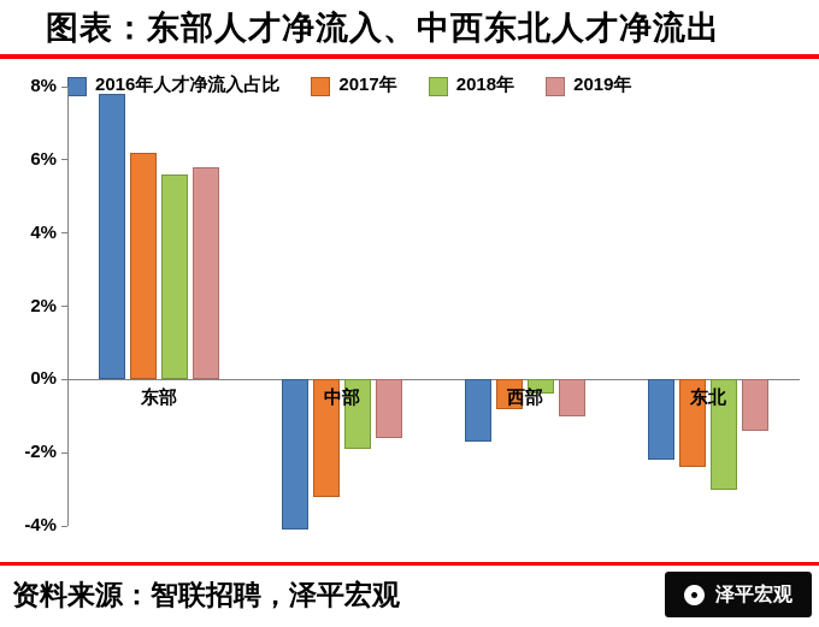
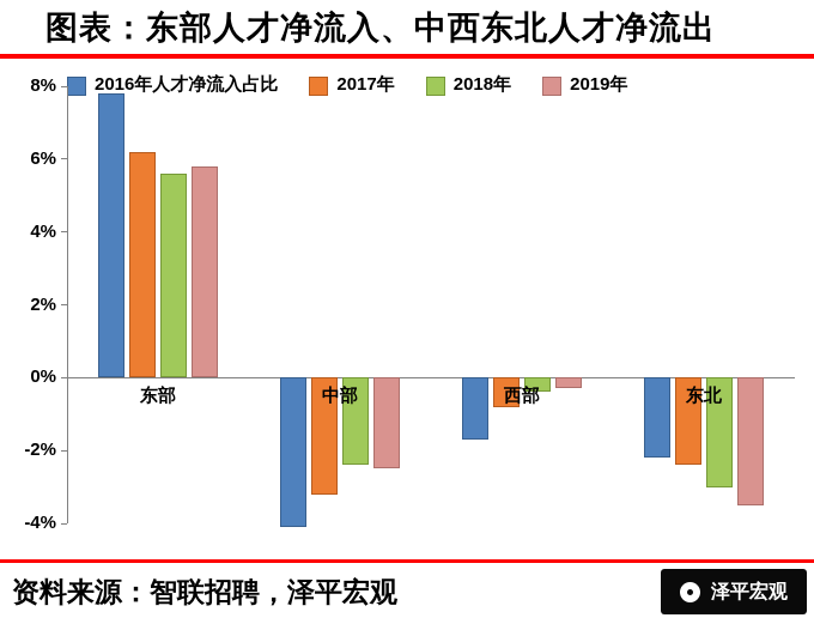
2018年/中部: -1.9% -> -2.4%
2019年/中部: -1.6% -> -2.5%
2019年/西部: -1.0% -> -0.3%
2019年/东北: -1.4% -> -3.5%
